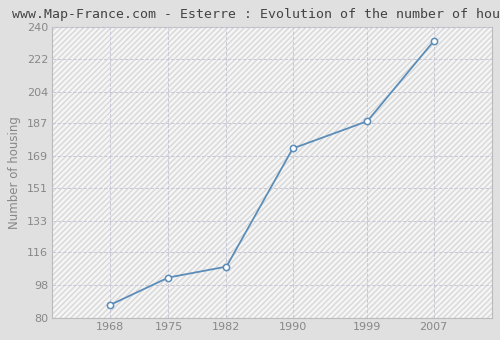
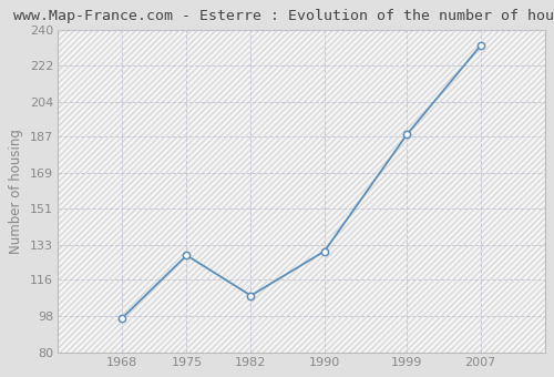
1968: 87 -> 97
1975: 102 -> 128
1990: 173 -> 130
